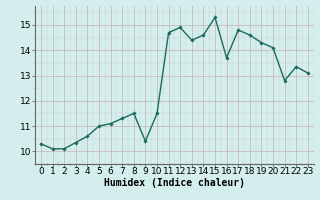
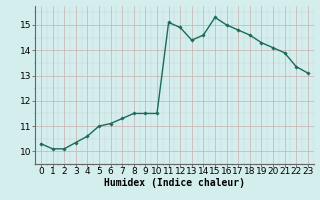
9: 10.40 -> 11.50
11: 14.70 -> 15.10
16: 13.70 -> 15.00
21: 12.80 -> 13.90
